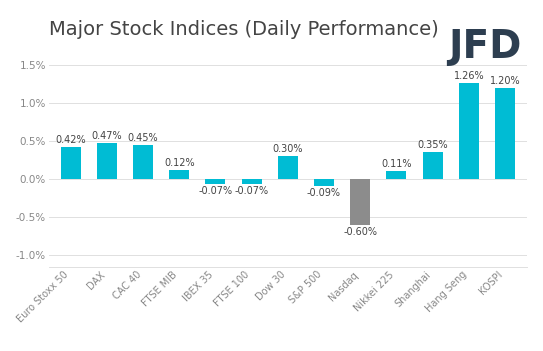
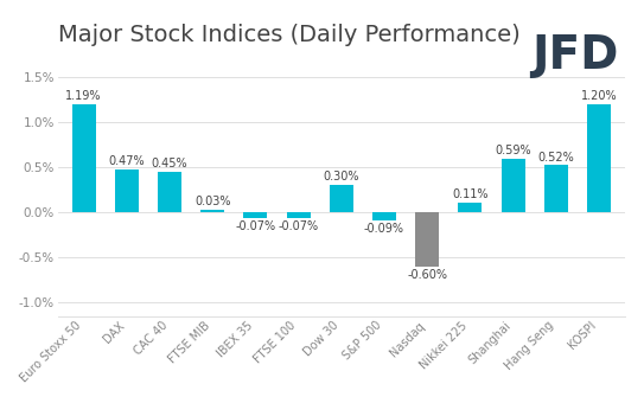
Euro Stoxx 50: 0.42% -> 1.19%
FTSE MIB: 0.12% -> 0.03%
Shanghai: 0.35% -> 0.59%
Hang Seng: 1.26% -> 0.52%
